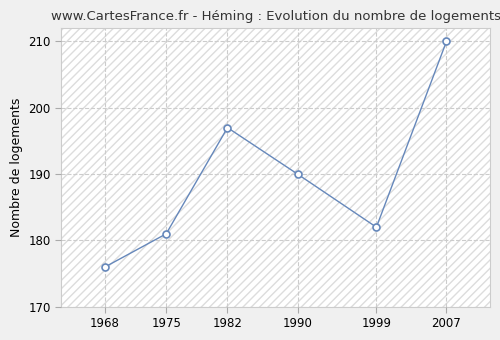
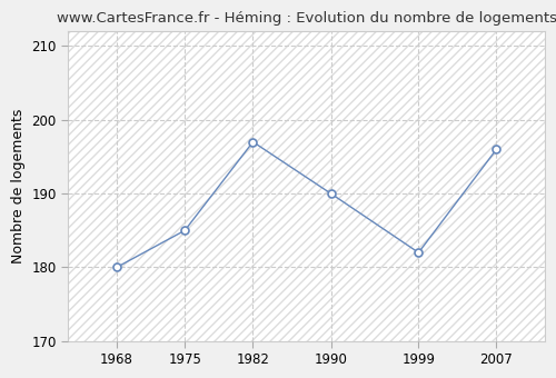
1968: 176 -> 180
1975: 181 -> 185
2007: 210 -> 196
